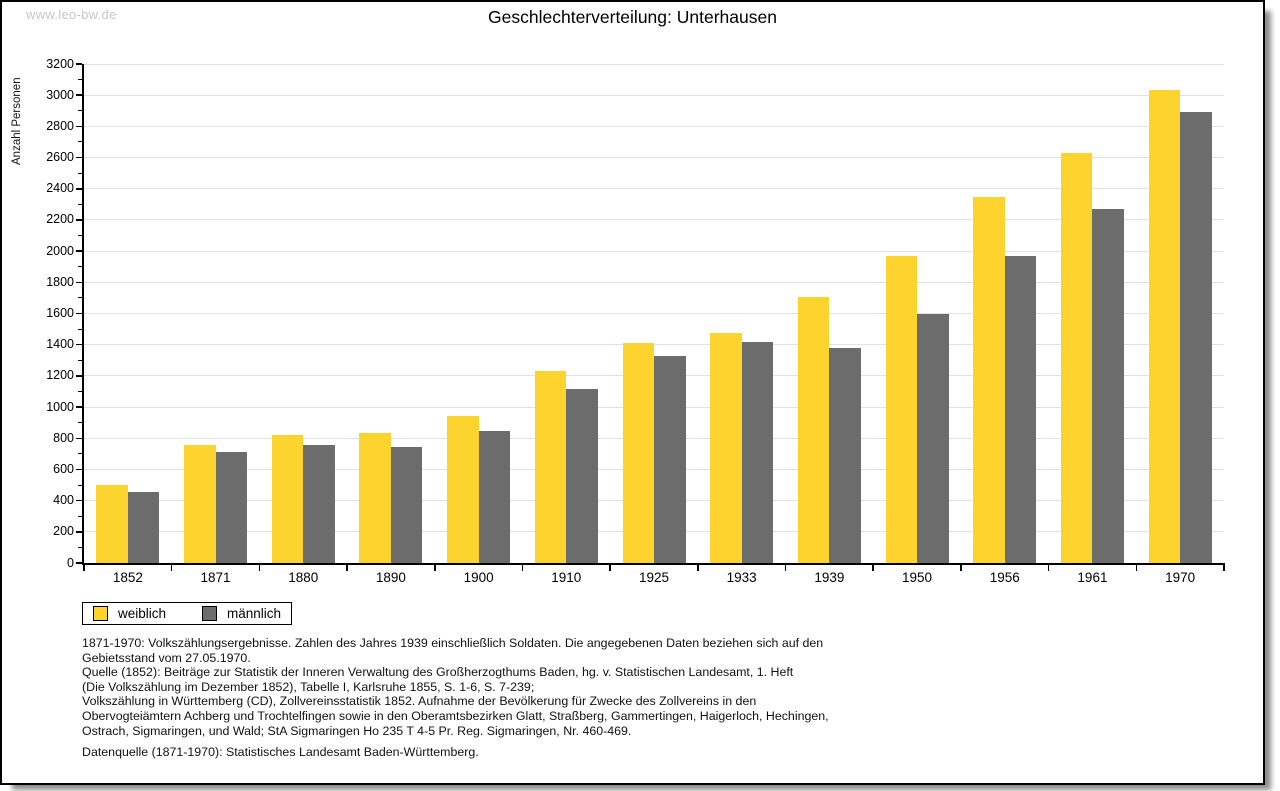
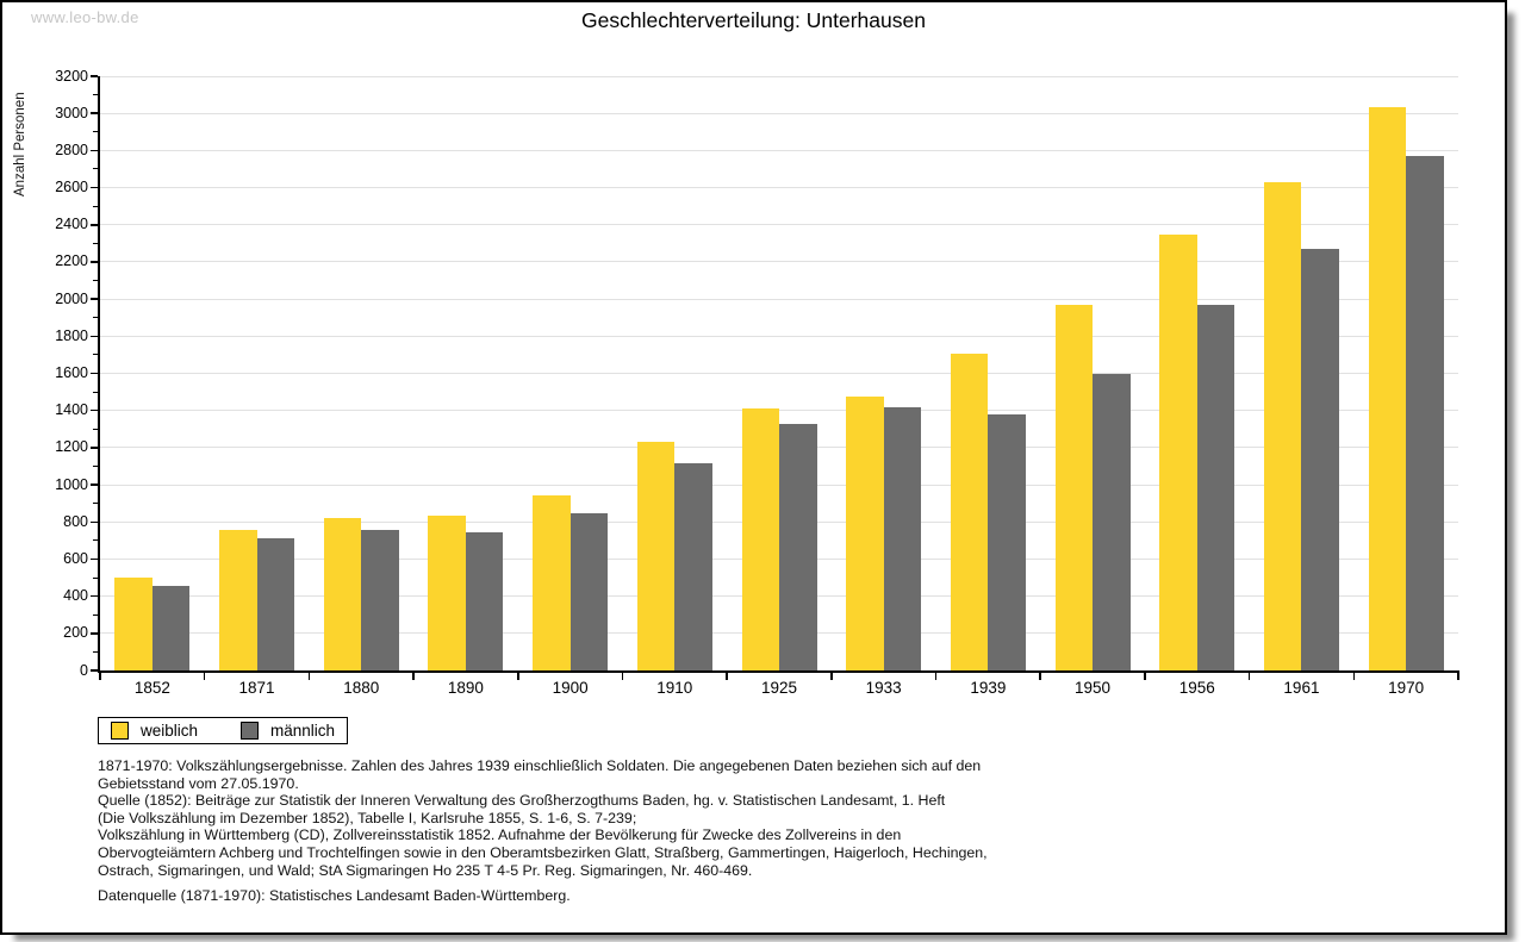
männlich/1970: 2890 -> 2770
